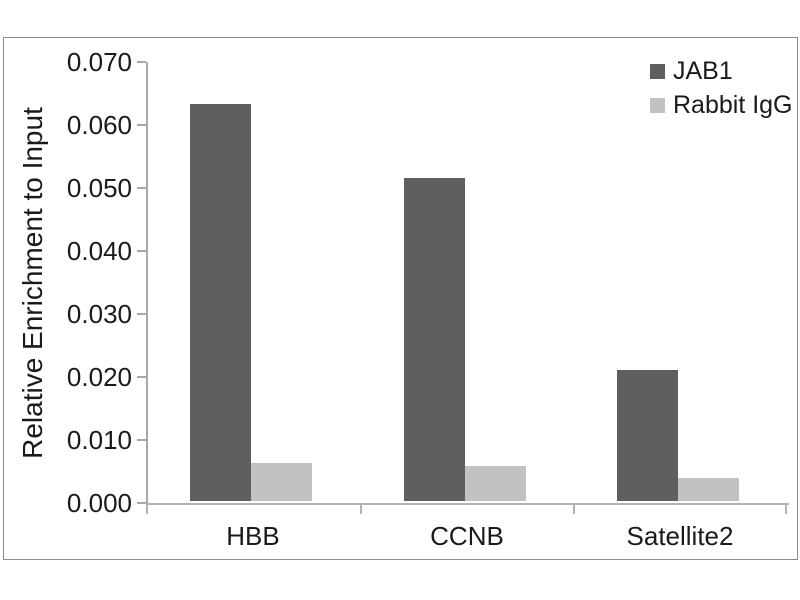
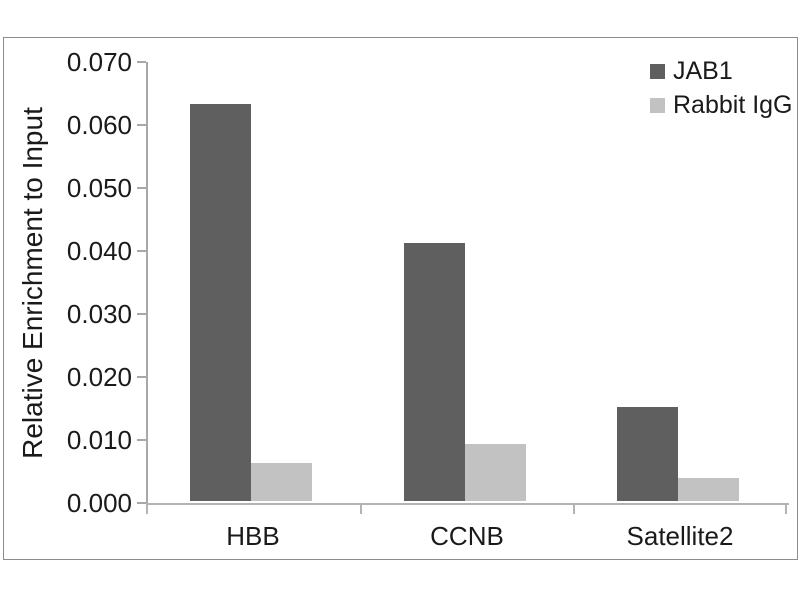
JAB1/CCNB: 0.051 -> 0.041
Rabbit IgG/CCNB: 0.005 -> 0.009
JAB1/Satellite2: 0.021 -> 0.015
